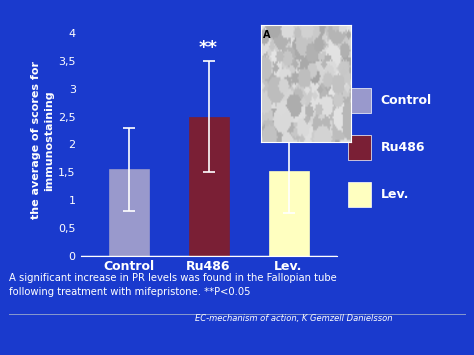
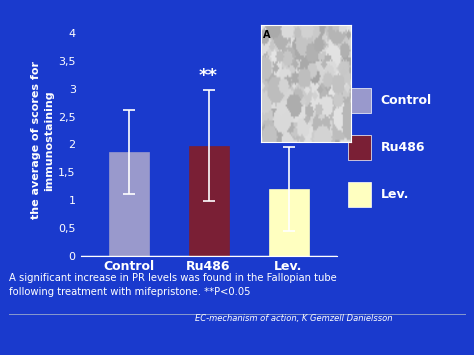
Control: 1,55 -> 1,86
Ru486: 2,50 -> 1,98
Lev.: 1,52 -> 1,20
